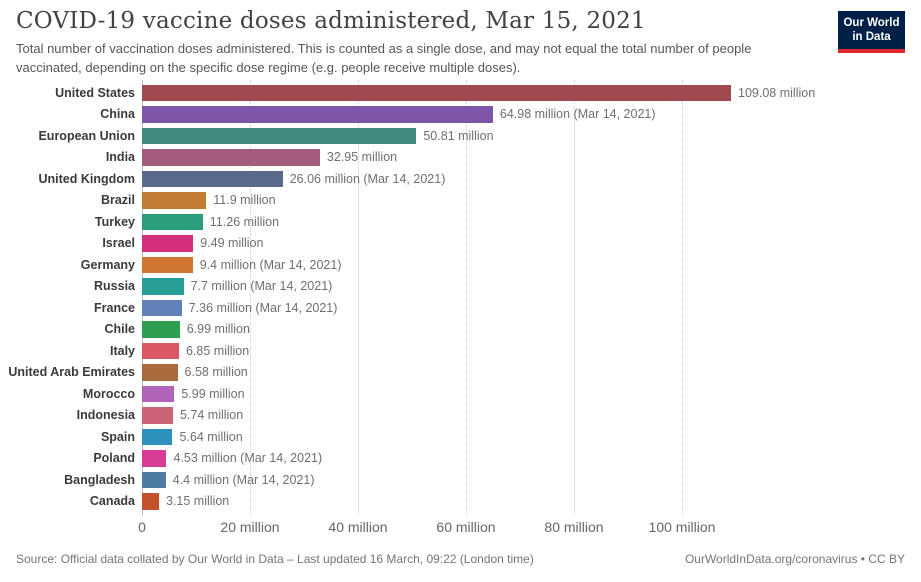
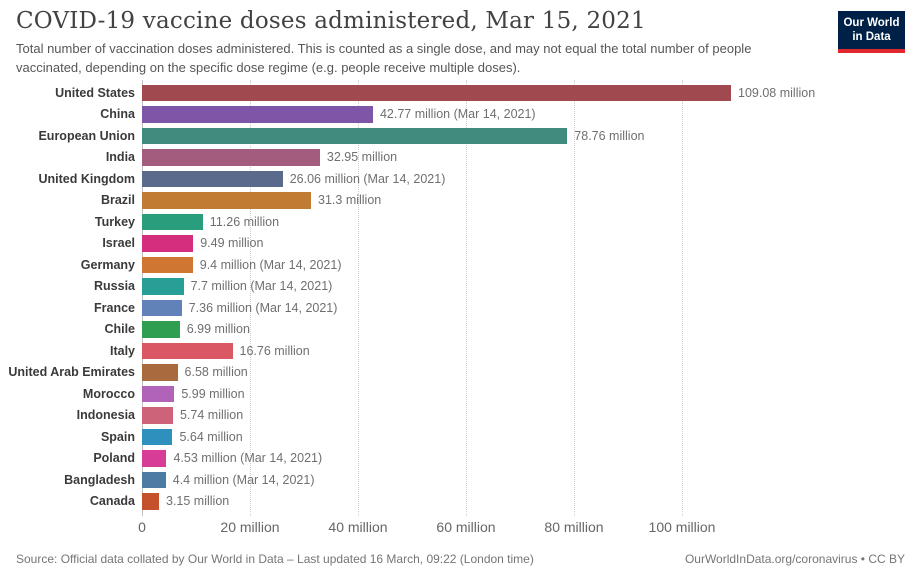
China: 64.98 -> 42.77
European Union: 50.81 -> 78.76
Brazil: 11.9 -> 31.3
Italy: 6.85 -> 16.76
